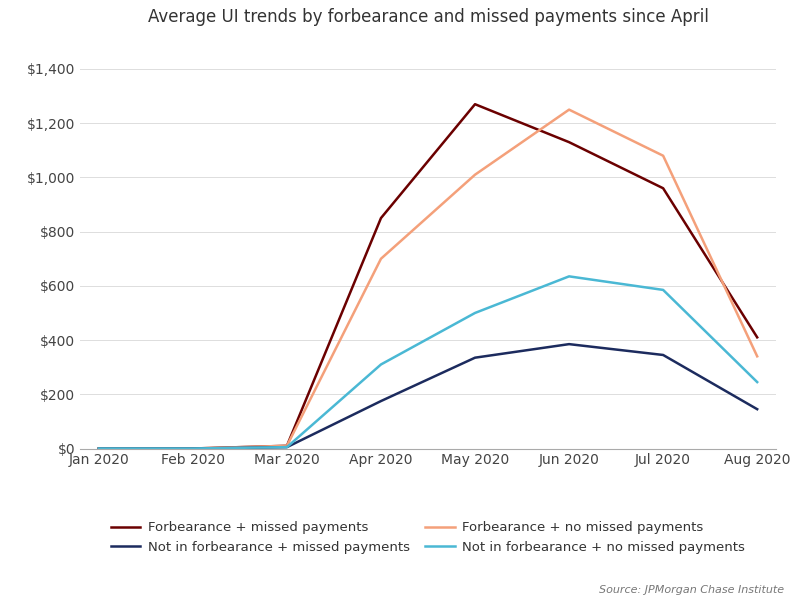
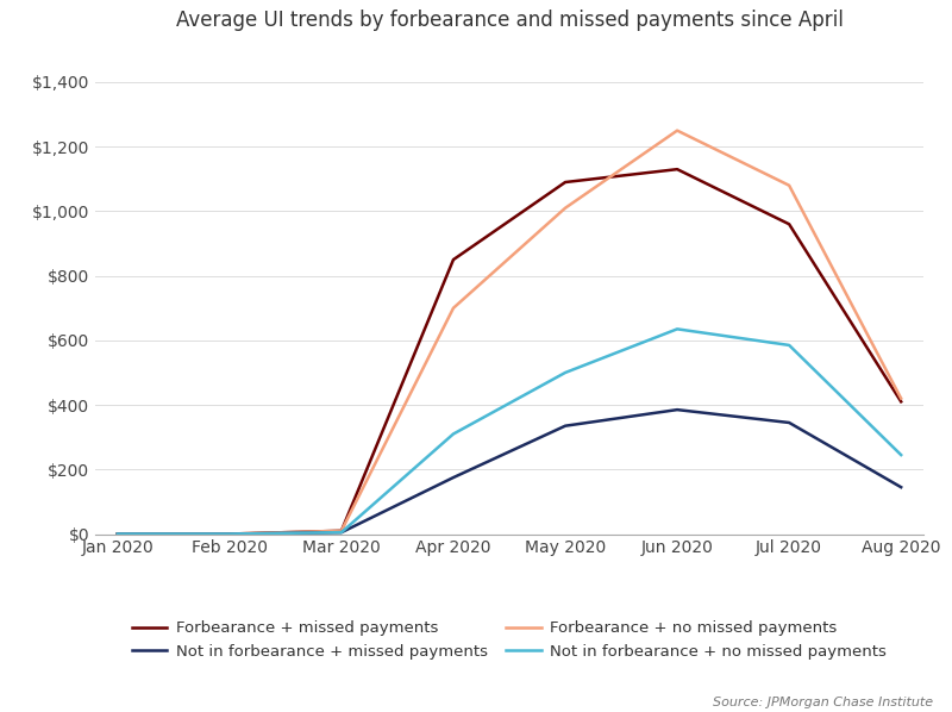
Forbearance + missed payments/May 2020: $1,270 -> $1,090
Forbearance + no missed payments/Aug 2020: $340 -> $420
